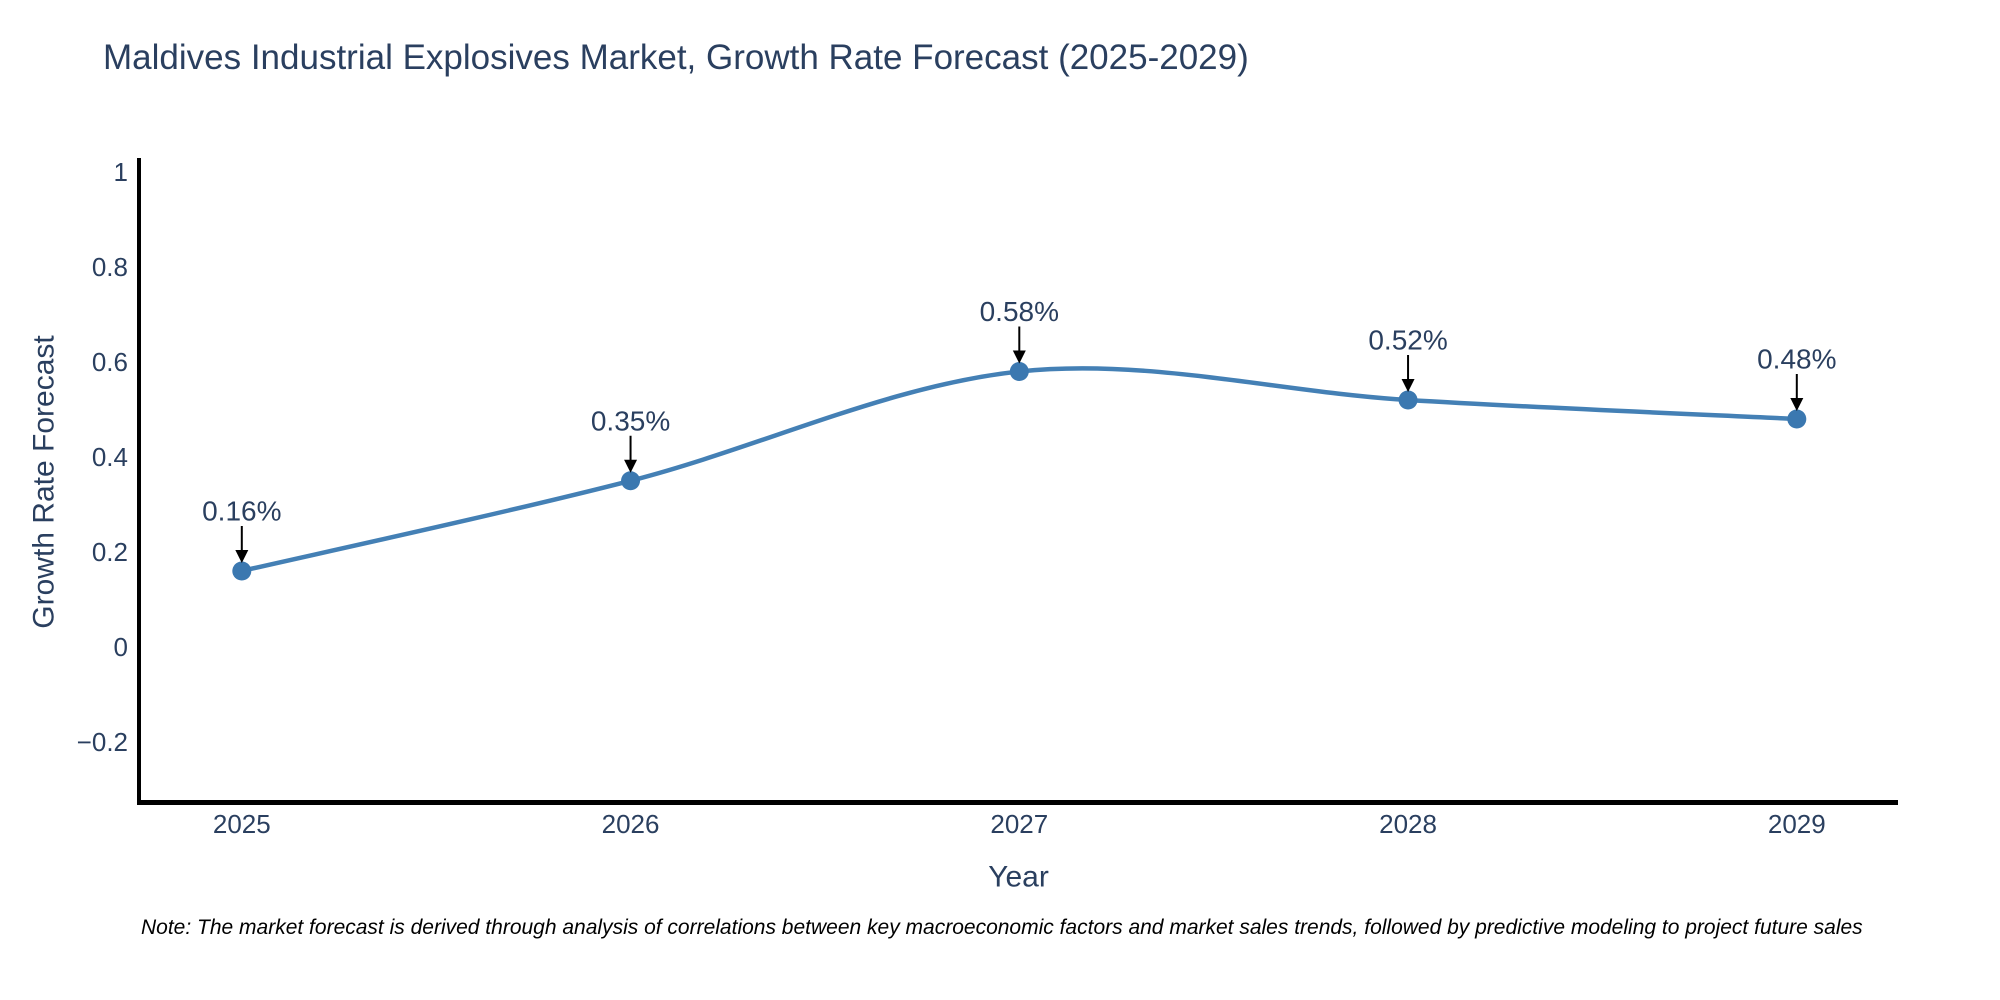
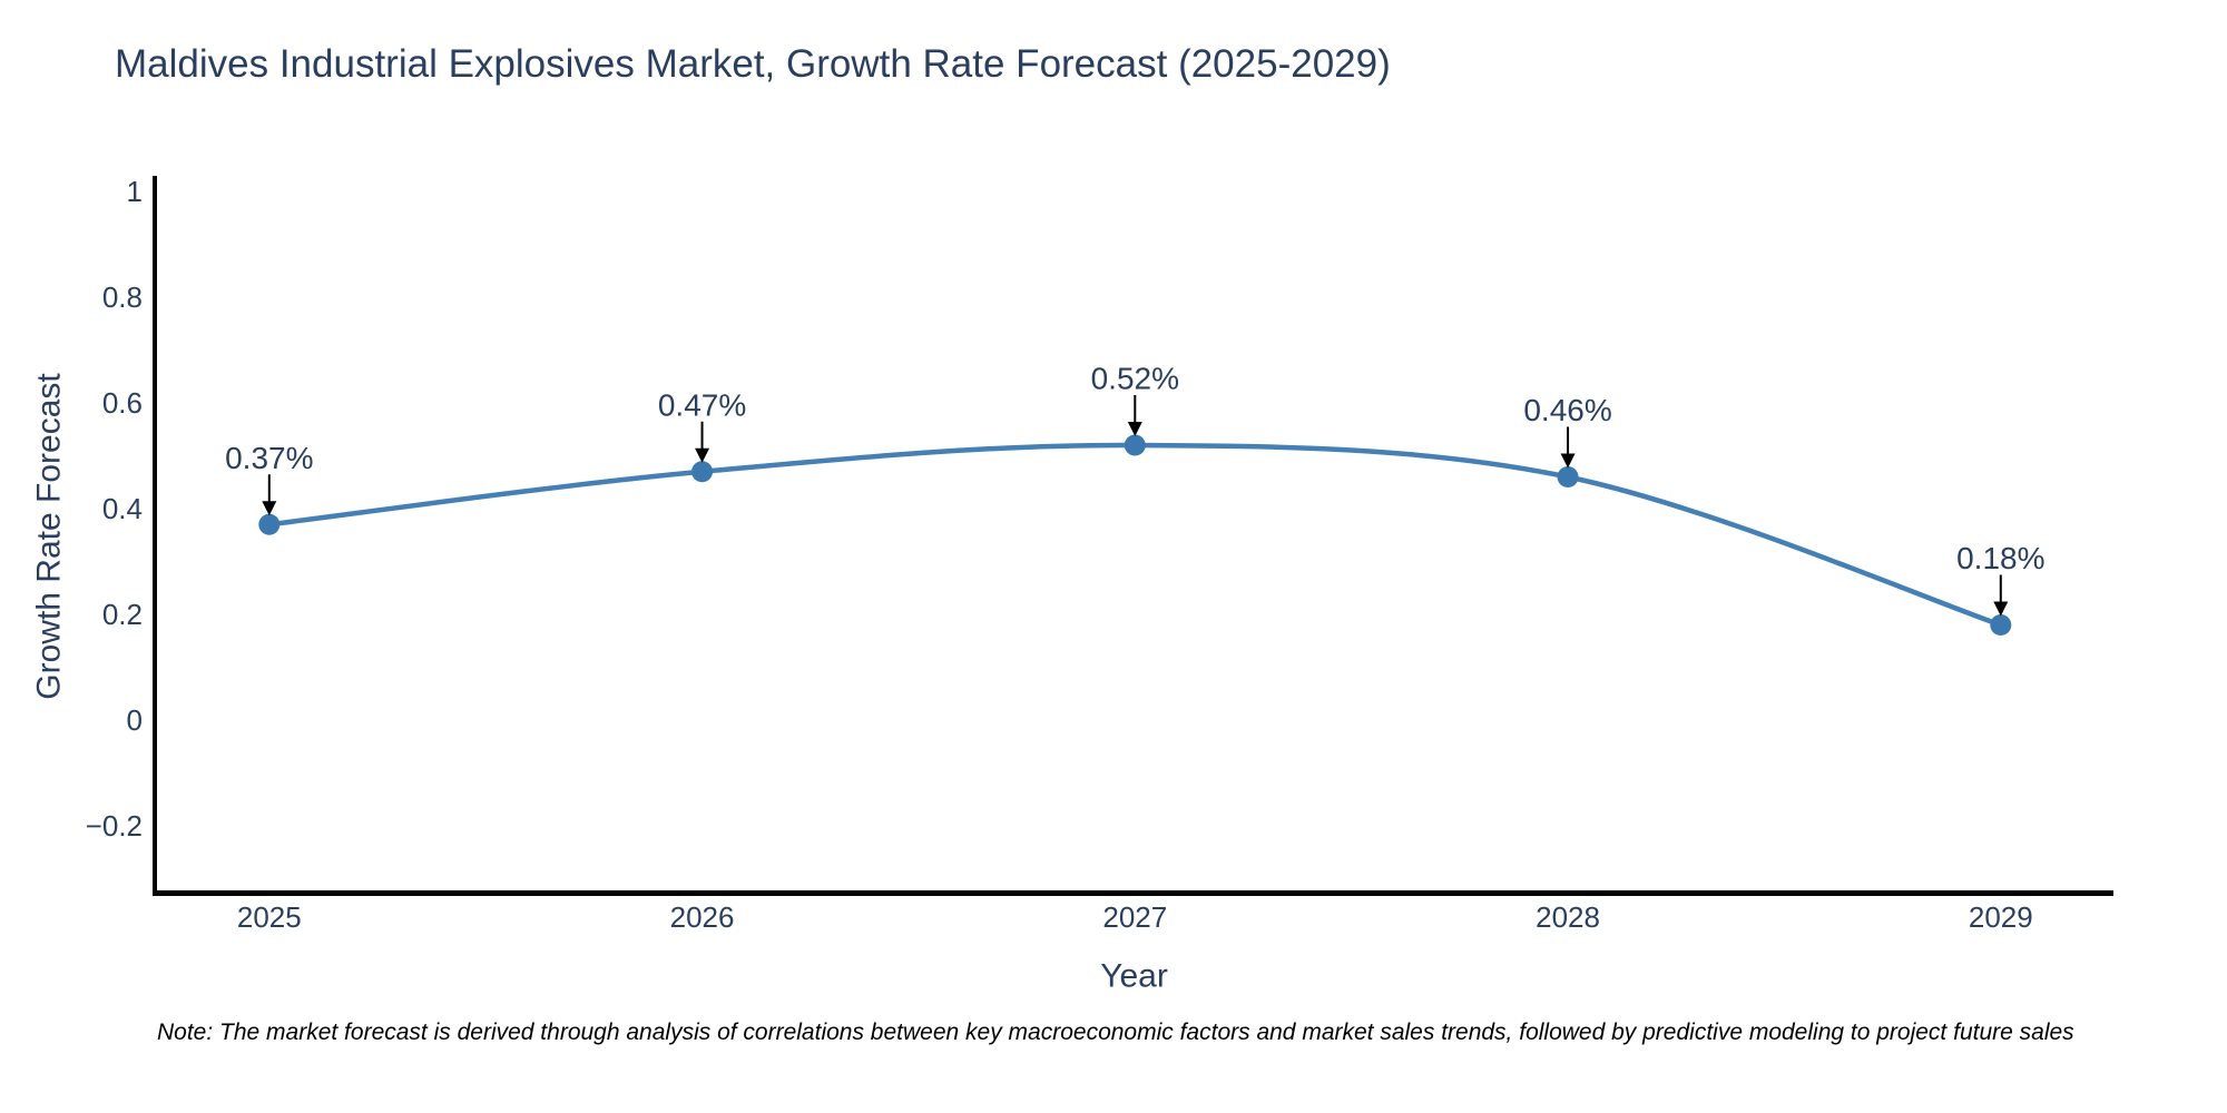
2025: 0.16% -> 0.37%
2026: 0.35% -> 0.47%
2027: 0.58% -> 0.52%
2028: 0.52% -> 0.46%
2029: 0.48% -> 0.18%
